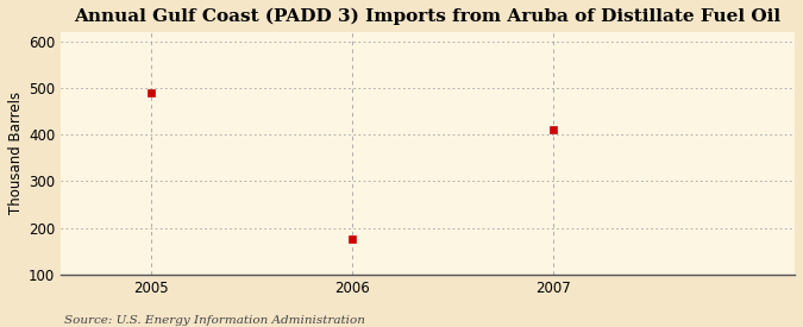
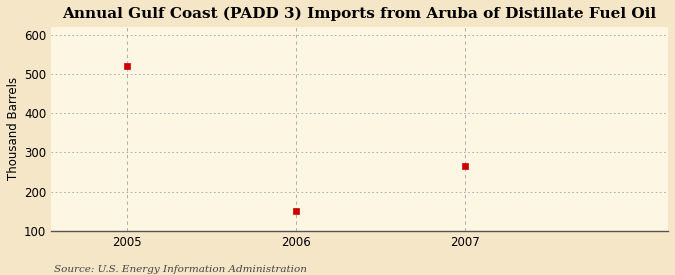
2005: 490 -> 519
2006: 175 -> 152
2007: 410 -> 265
